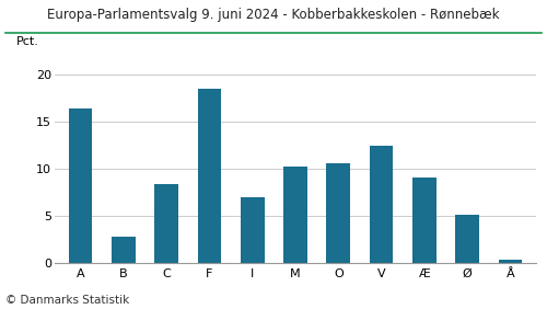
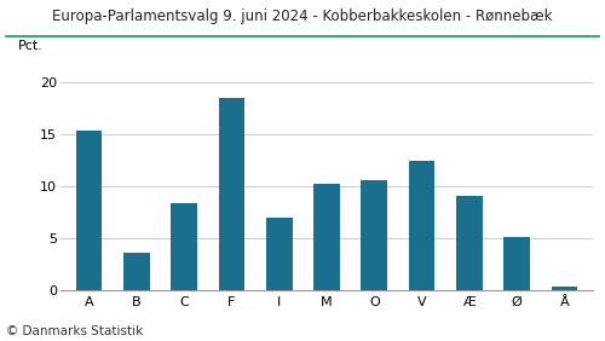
A: 16.4 -> 15.3
B: 2.8 -> 3.6
